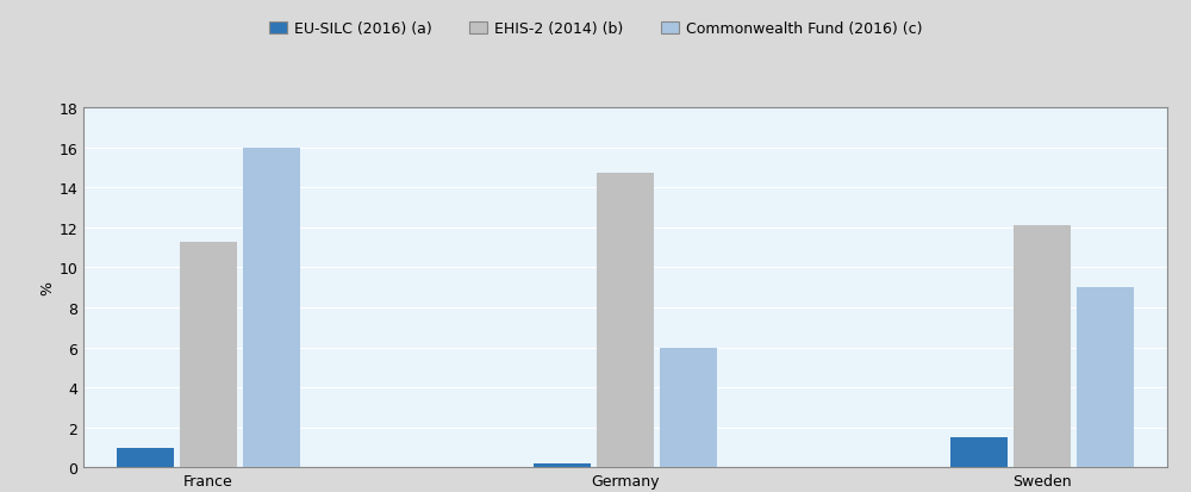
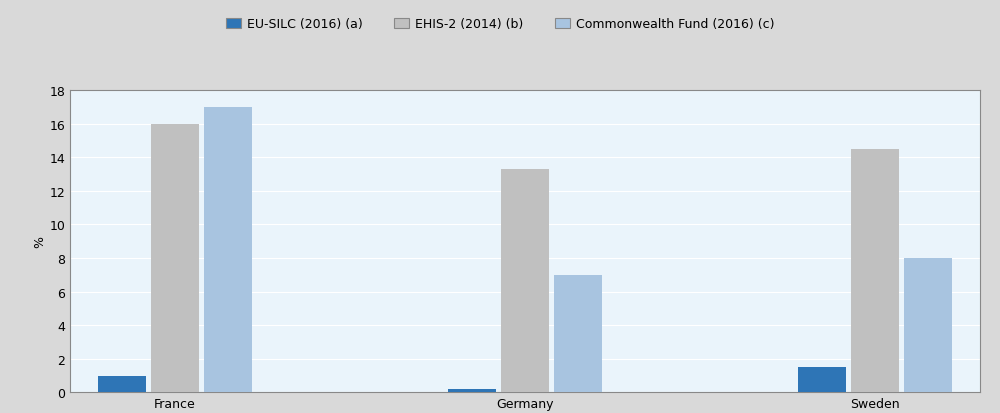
EHIS-2 (2014) (b)/France: 11.3 -> 16.0
Commonwealth Fund (2016) (c)/France: 16 -> 17
EHIS-2 (2014) (b)/Germany: 14.7 -> 13.3
Commonwealth Fund (2016) (c)/Germany: 6 -> 7
EHIS-2 (2014) (b)/Sweden: 12.1 -> 14.5
Commonwealth Fund (2016) (c)/Sweden: 9 -> 8
